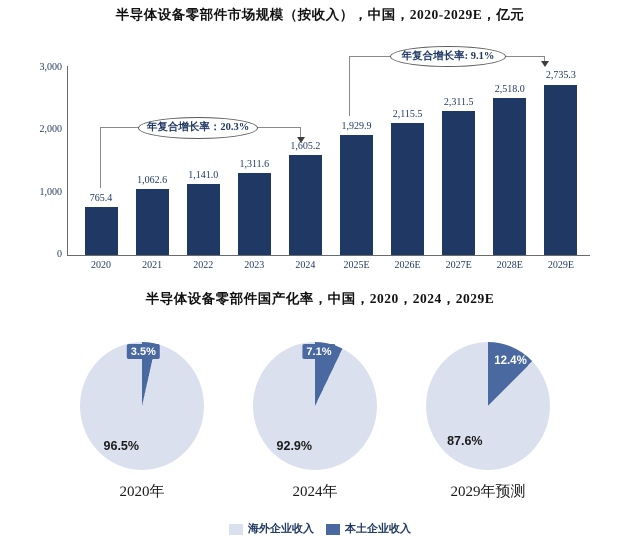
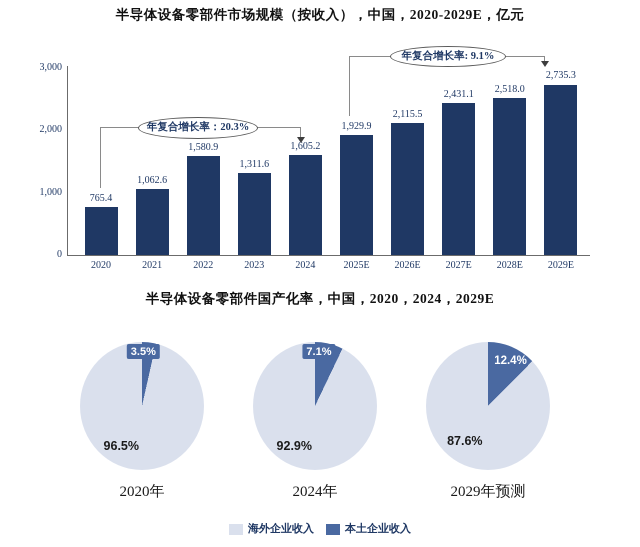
半导体设备零部件市场规模（按收入），中国，2020-2029E，亿元/2022: 1,141.0 -> 1,580.9
半导体设备零部件市场规模（按收入），中国，2020-2029E，亿元/2027E: 2,311.5 -> 2,431.1
